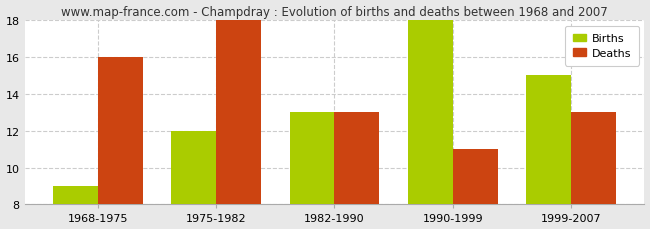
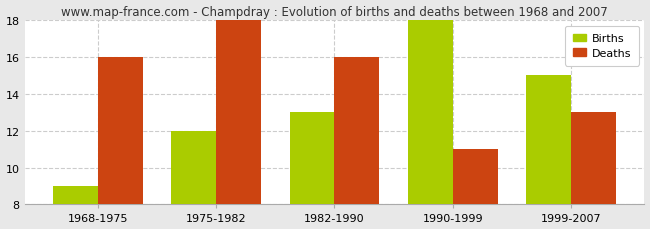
Deaths/1982-1990: 13 -> 16
